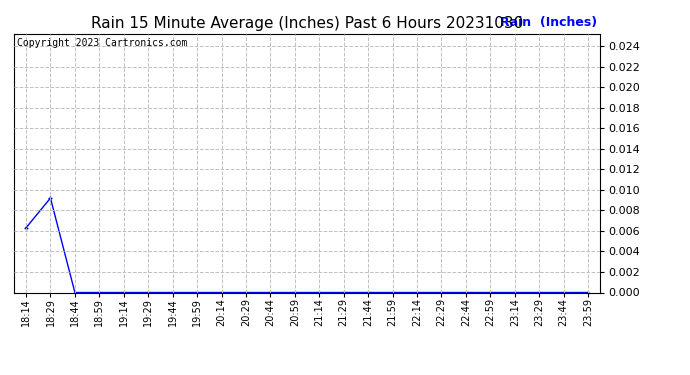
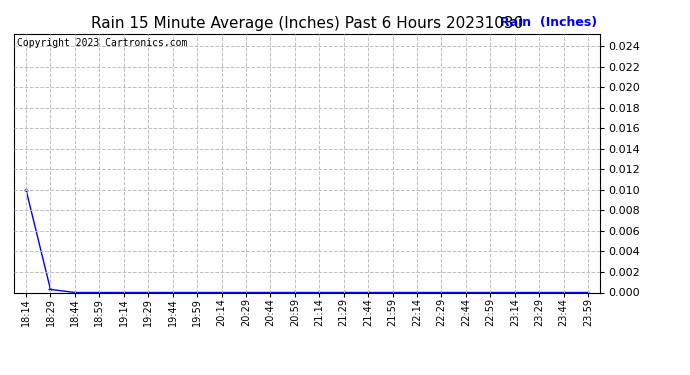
18:14: 0.0063 -> 0.0100
18:29: 0.0092 -> 0.0003
